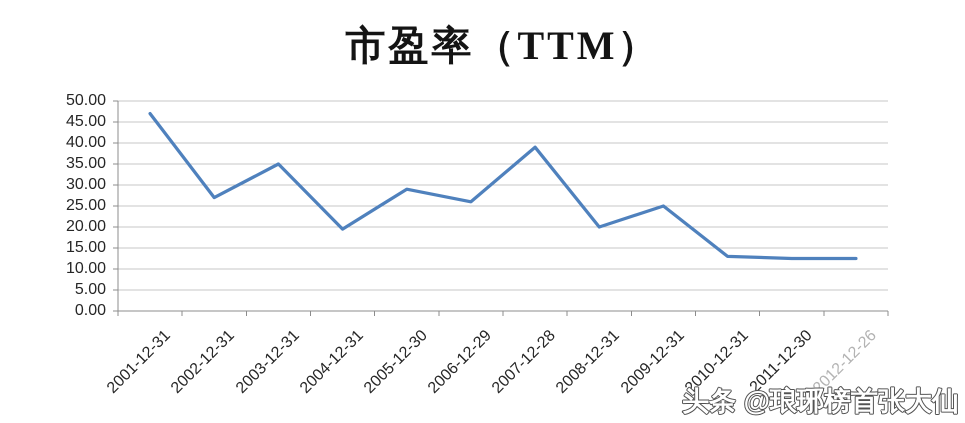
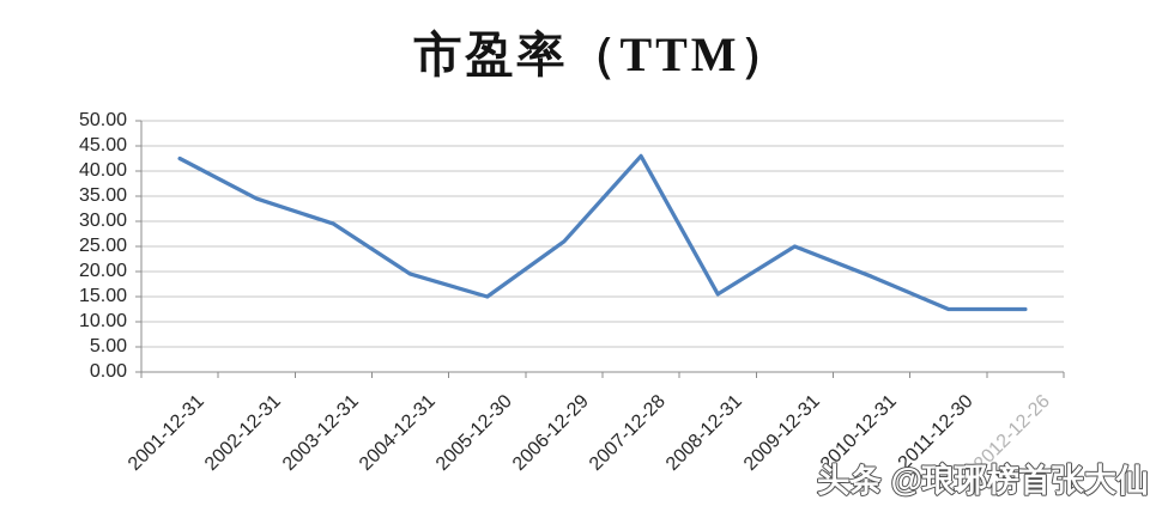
2001-12-31: 47 -> 42
2002-12-31: 27 -> 34
2003-12-31: 35 -> 30
2005-12-30: 29 -> 15
2007-12-28: 39 -> 43
2008-12-31: 20 -> 16
2010-12-31: 13 -> 19
